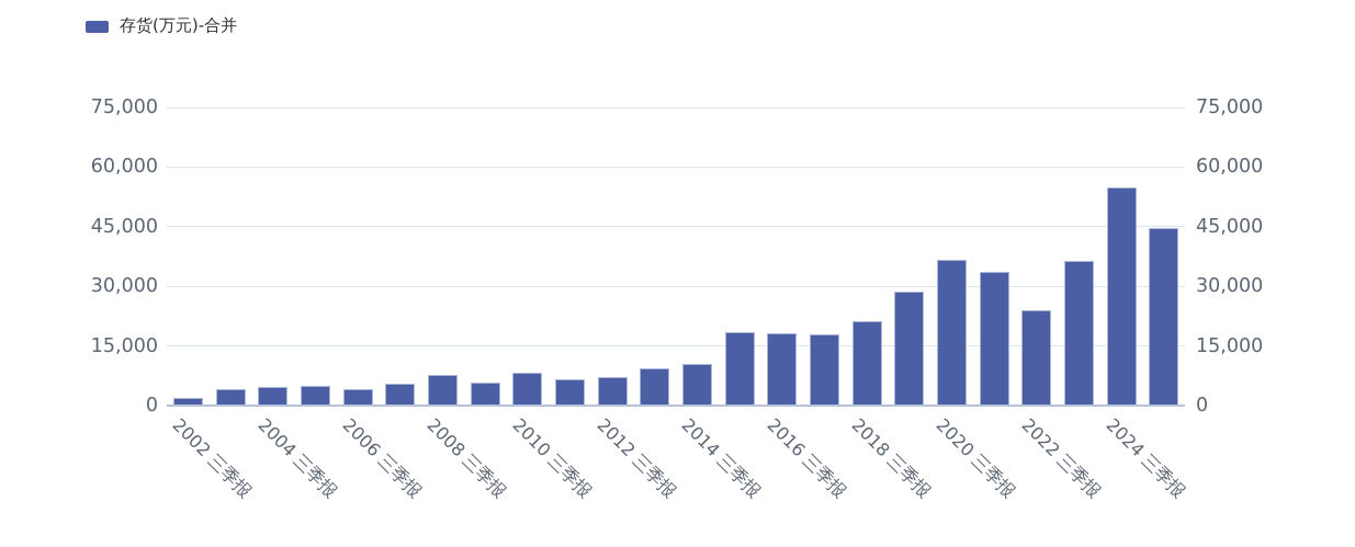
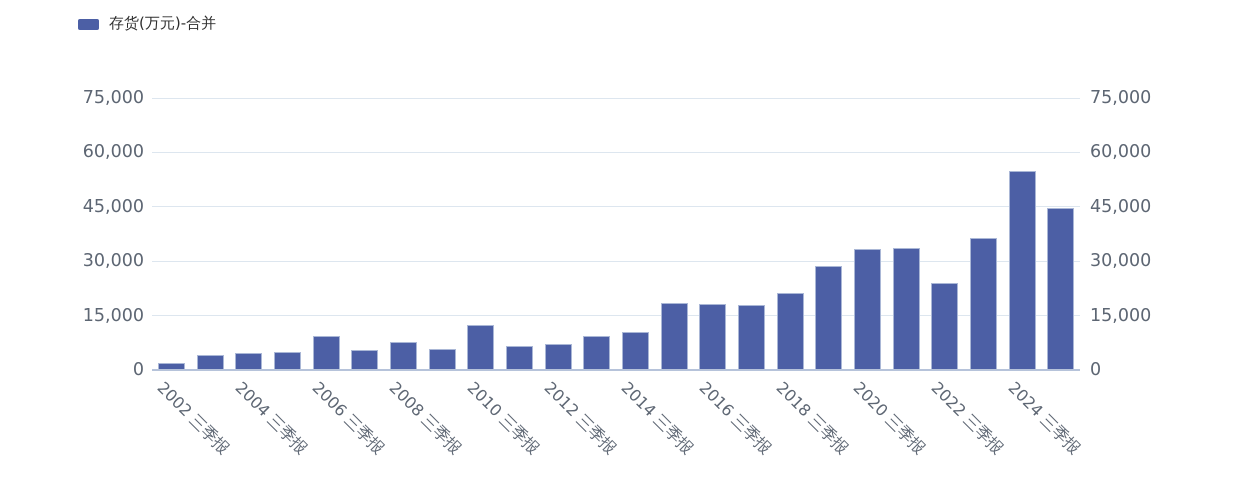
2006 三季报: 4000 -> 9000
2010 三季报: 8000 -> 12000
2020 三季报: 36000 -> 33000
